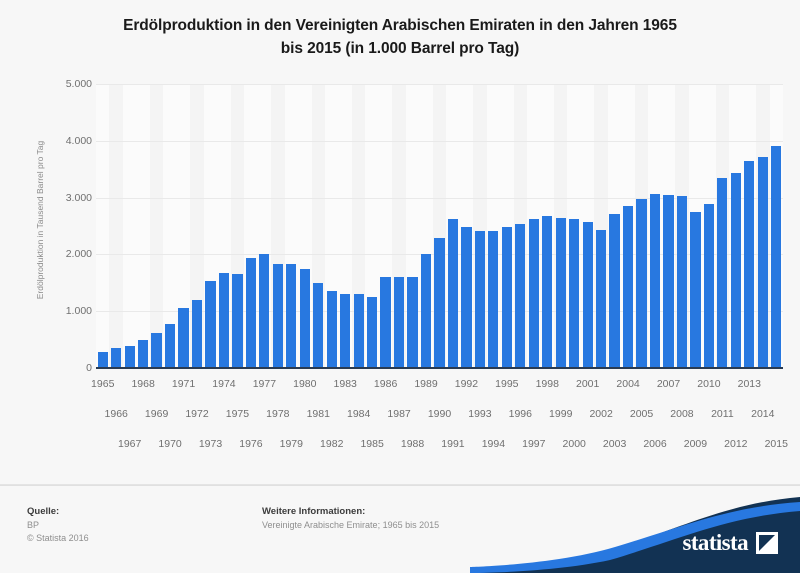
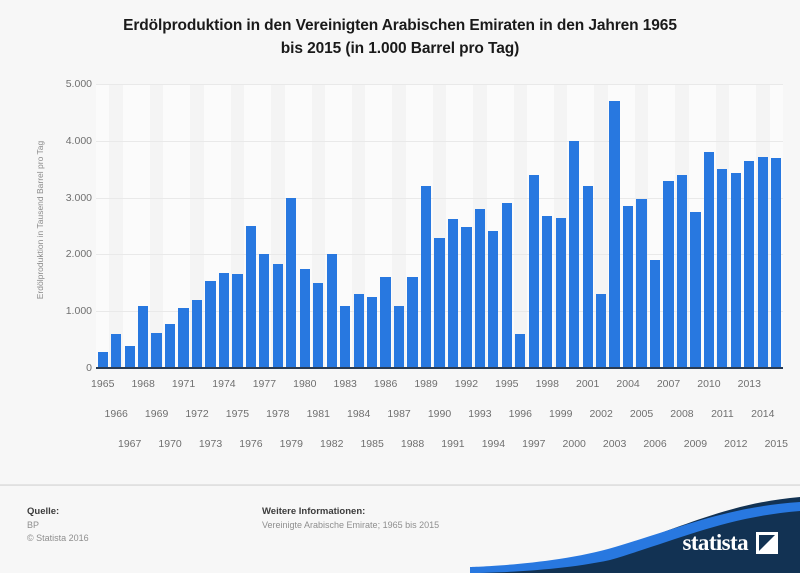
1966: 400 -> 600
1968: 500 -> 1100
1976: 1900 -> 2500
1979: 1800 -> 3000
1982: 1400 -> 2000
1983: 1300 -> 1100
1987: 1600 -> 1100
1989: 2000 -> 3200
1993: 2400 -> 2800
1995: 2500 -> 2900
1996: 2500 -> 600
1997: 2600 -> 3400
2000: 2600 -> 4000
2001: 2600 -> 3200
2002: 2400 -> 1300
2003: 2700 -> 4700
2006: 3100 -> 1900
2007: 3000 -> 3300
2008: 3000 -> 3400
2010: 2900 -> 3800
2011: 3300 -> 3500
2015: 3900 -> 3700
